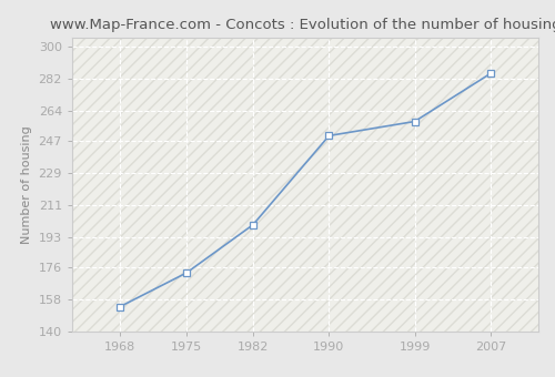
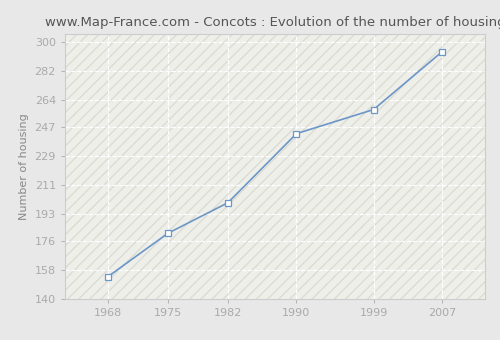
1975: 173 -> 181
1990: 250 -> 243
2007: 285 -> 294
